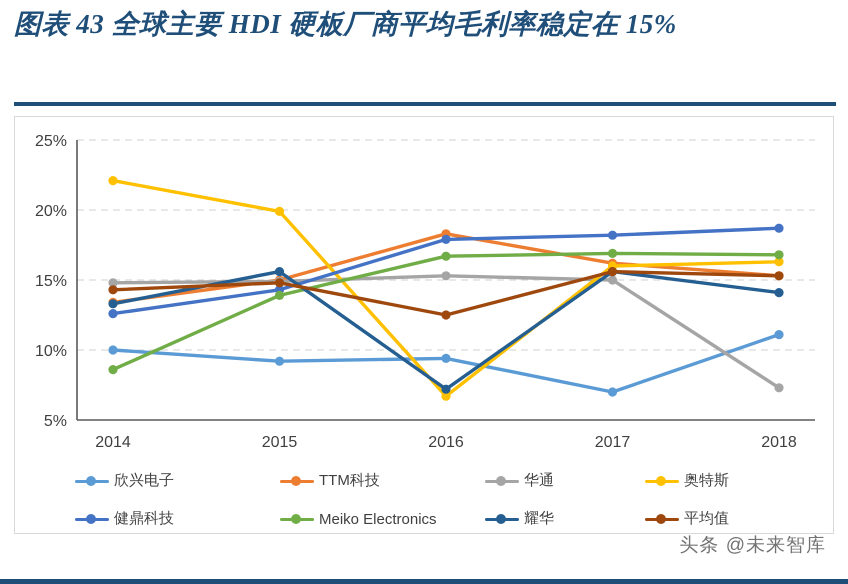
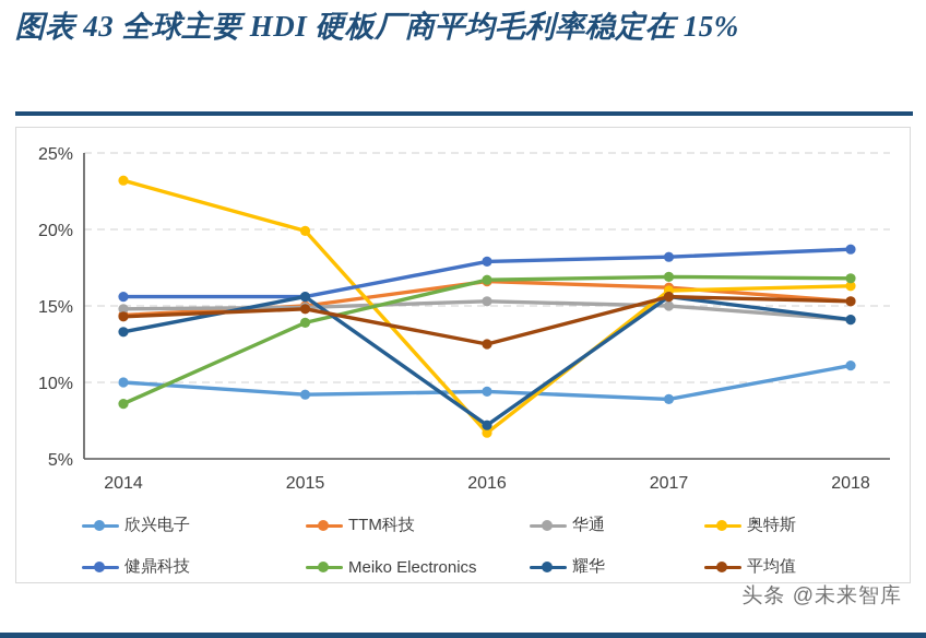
TTM科技/2014: 13.4% -> 14.4%
奥特斯/2014: 22.1% -> 23.2%
健鼎科技/2014: 12.6% -> 15.6%
健鼎科技/2015: 14.3% -> 15.6%
TTM科技/2016: 18.3% -> 16.6%
欣兴电子/2017: 7.0% -> 8.9%
华通/2018: 7.3% -> 14.1%
